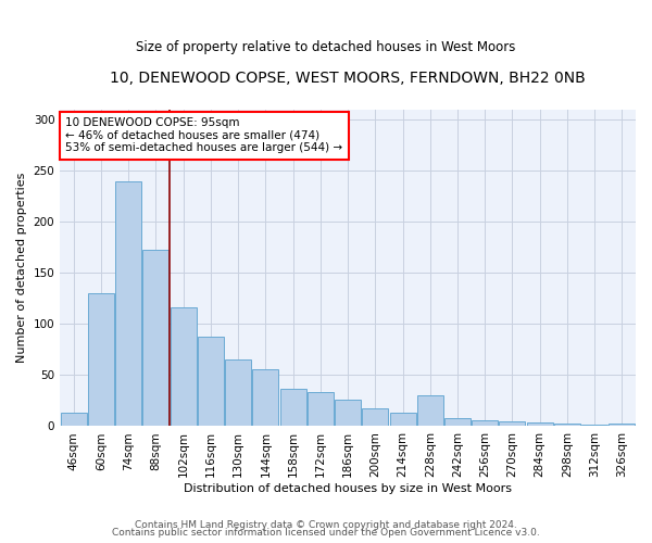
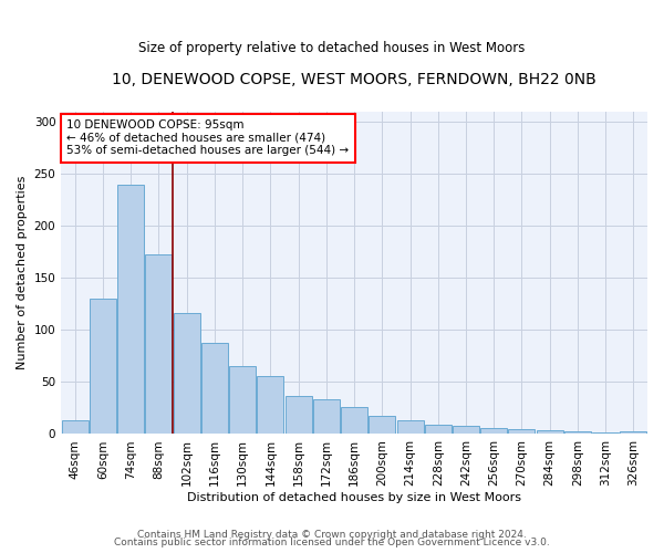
228sqm: 30 -> 9
